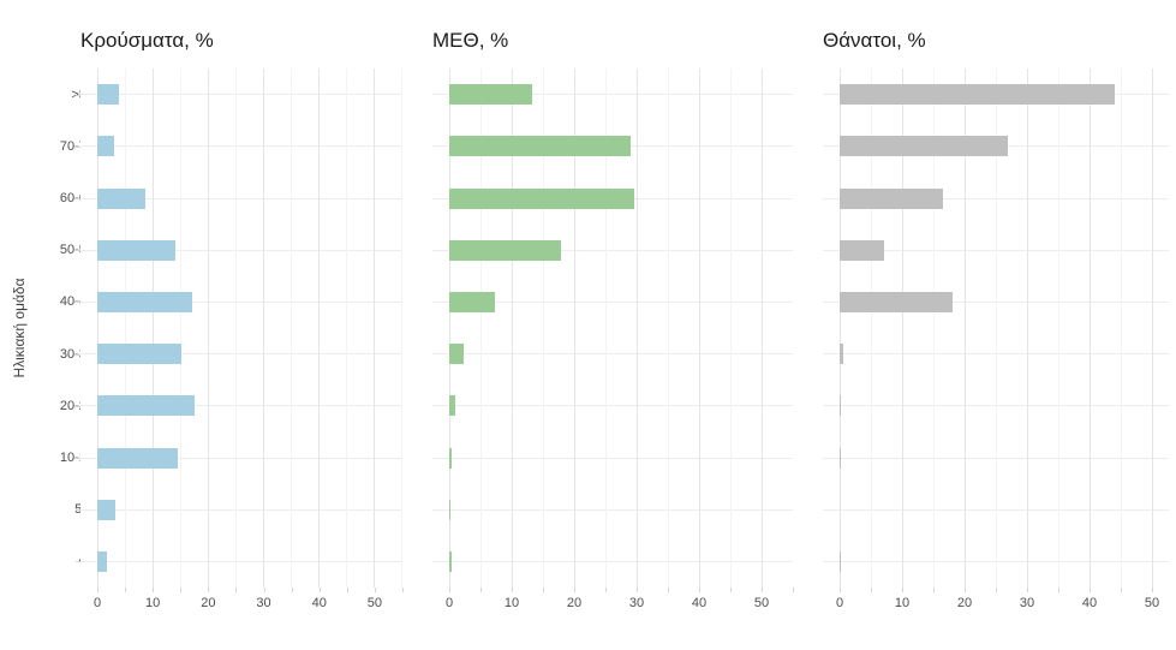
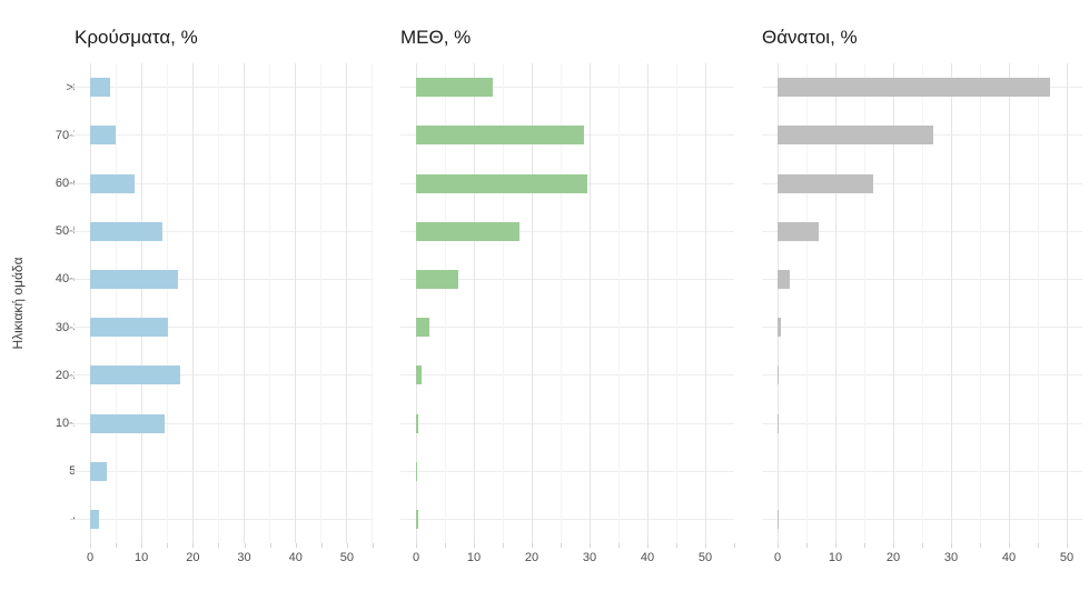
Θάνατοι, %/>80: 44 -> 47
Κρούσματα, %/70-79: 3 -> 5
Θάνατοι, %/40-49: 18 -> 2
